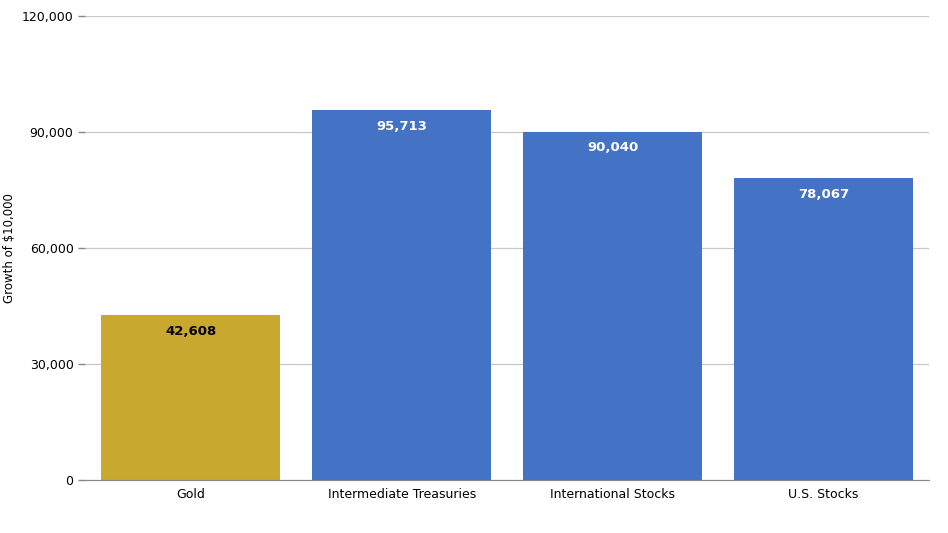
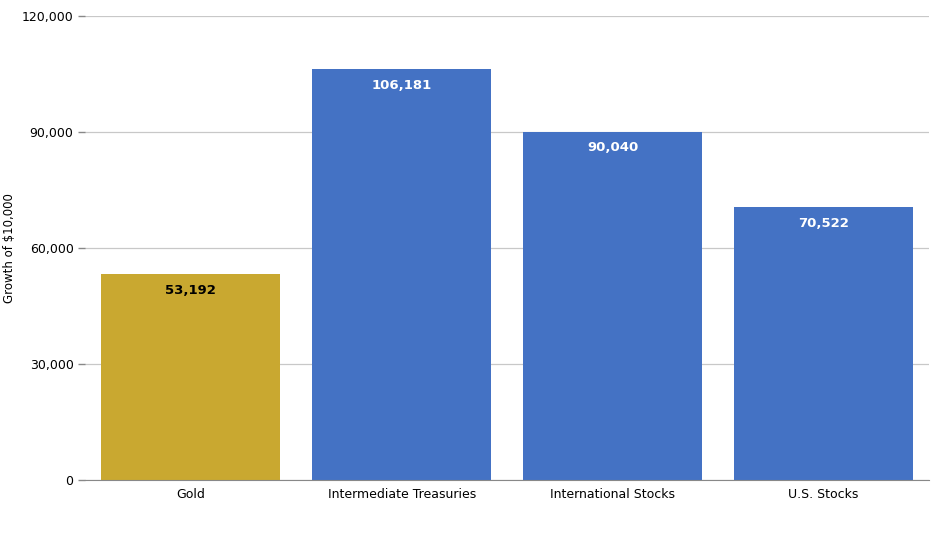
Gold: 42,608 -> 53,192
Intermediate Treasuries: 95,713 -> 106,181
U.S. Stocks: 78,067 -> 70,522
